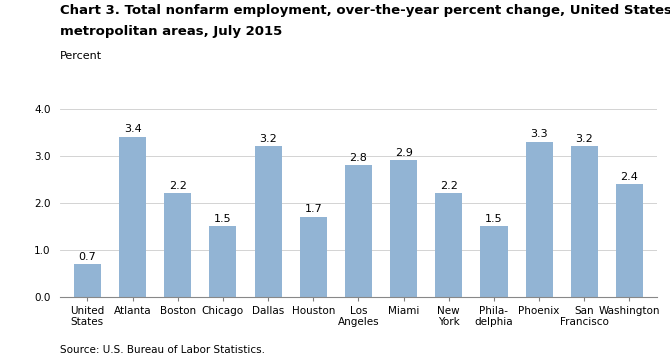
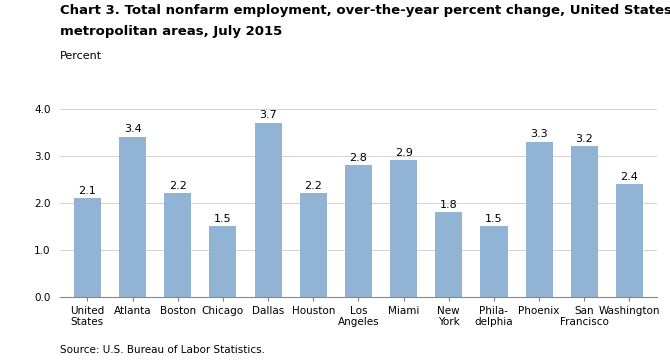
United States: 0.7 -> 2.1
Dallas: 3.2 -> 3.7
Houston: 1.7 -> 2.2
New York: 2.2 -> 1.8
